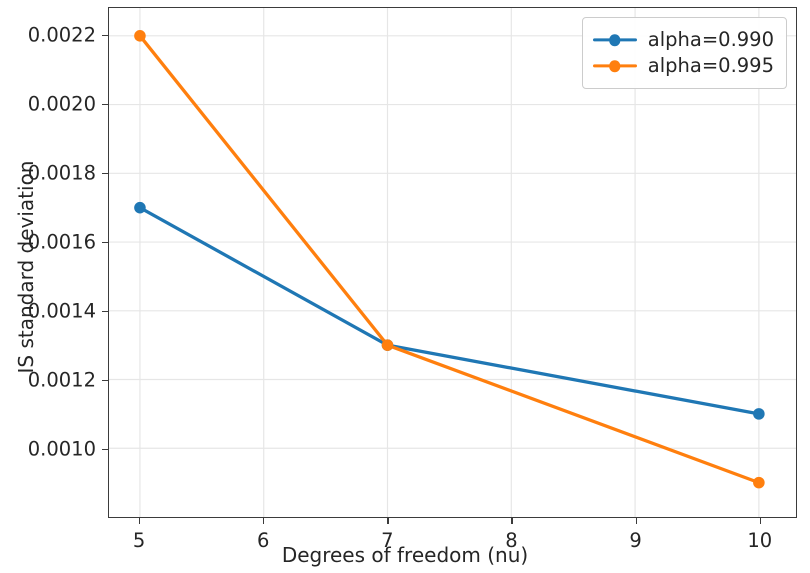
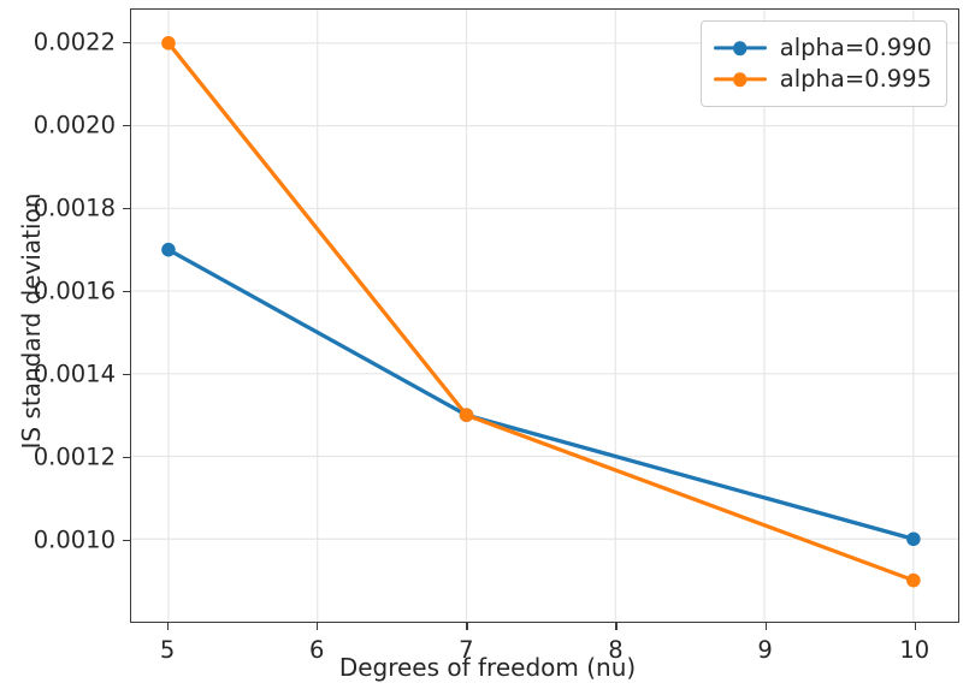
alpha=0.990/10: 0.0011 -> 0.0010
